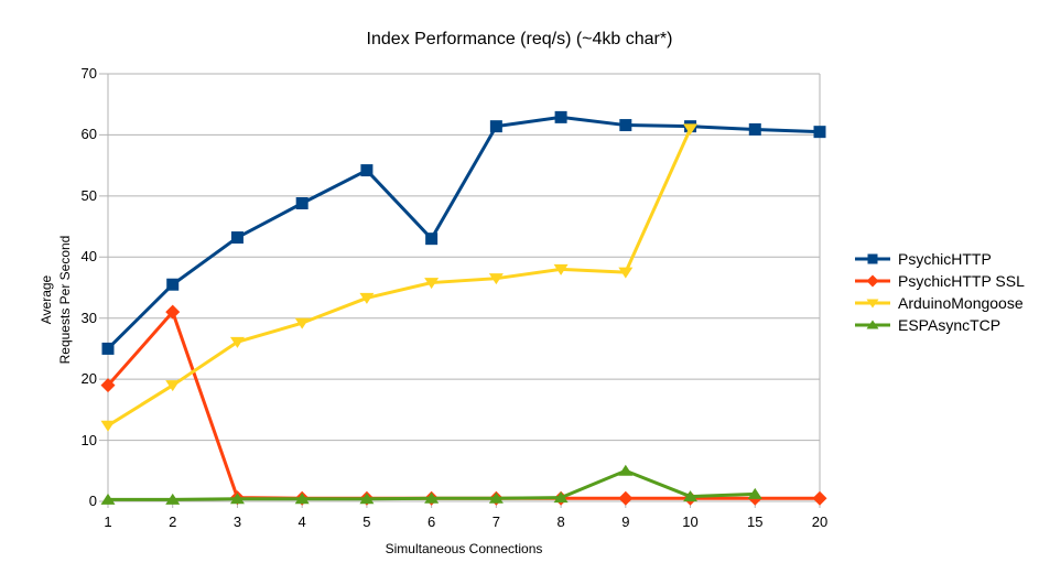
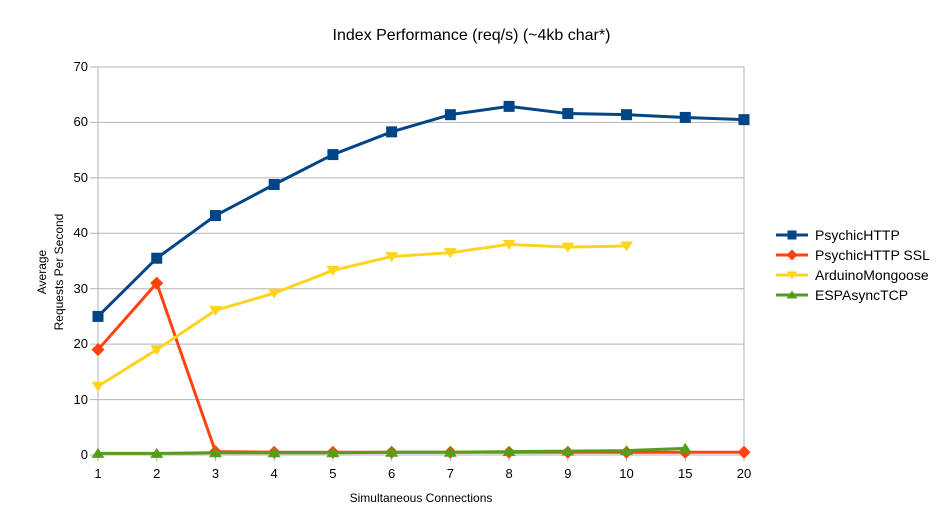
PsychicHTTP/6: 43 -> 58
ESPAsyncTCP/9: 5 -> 1
ArduinoMongoose/10: 61 -> 38
